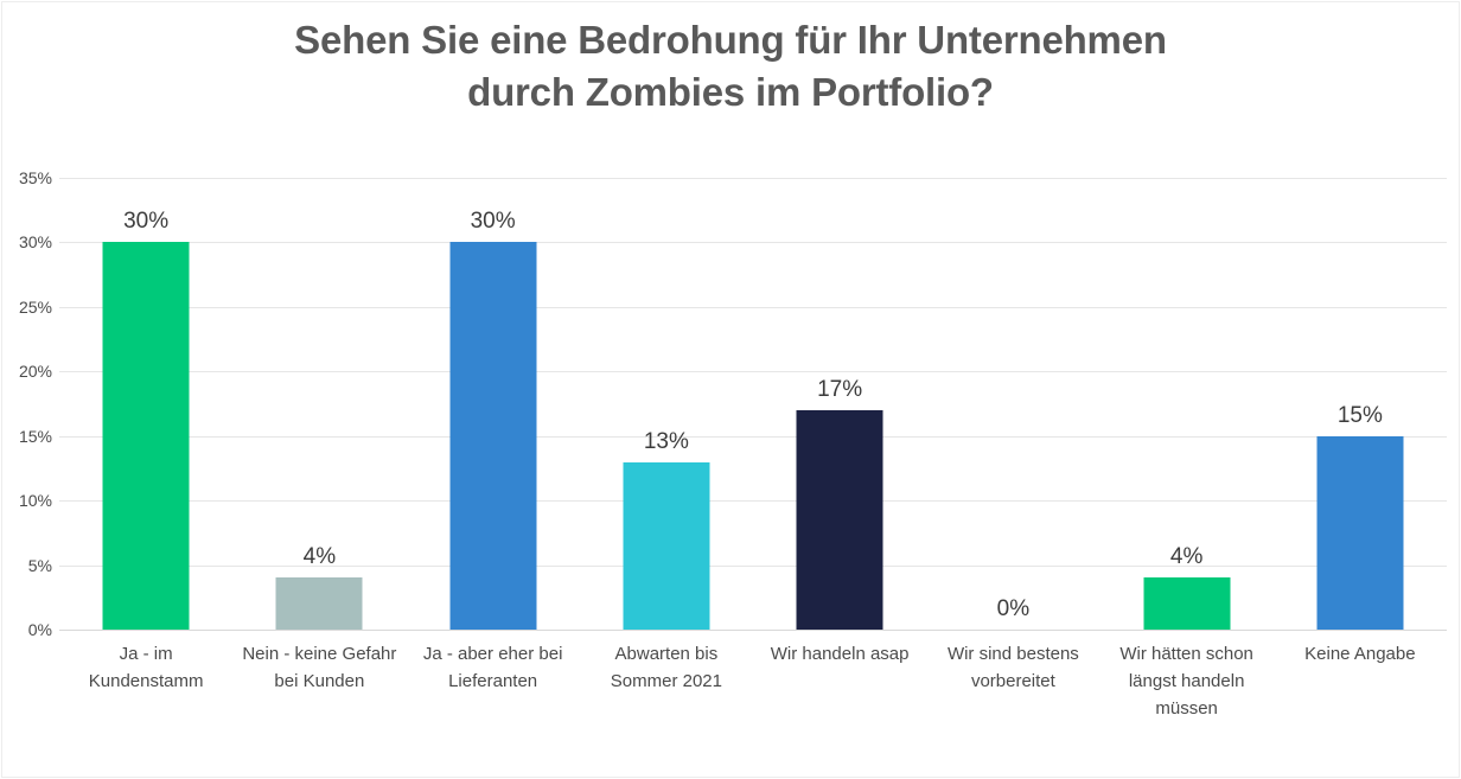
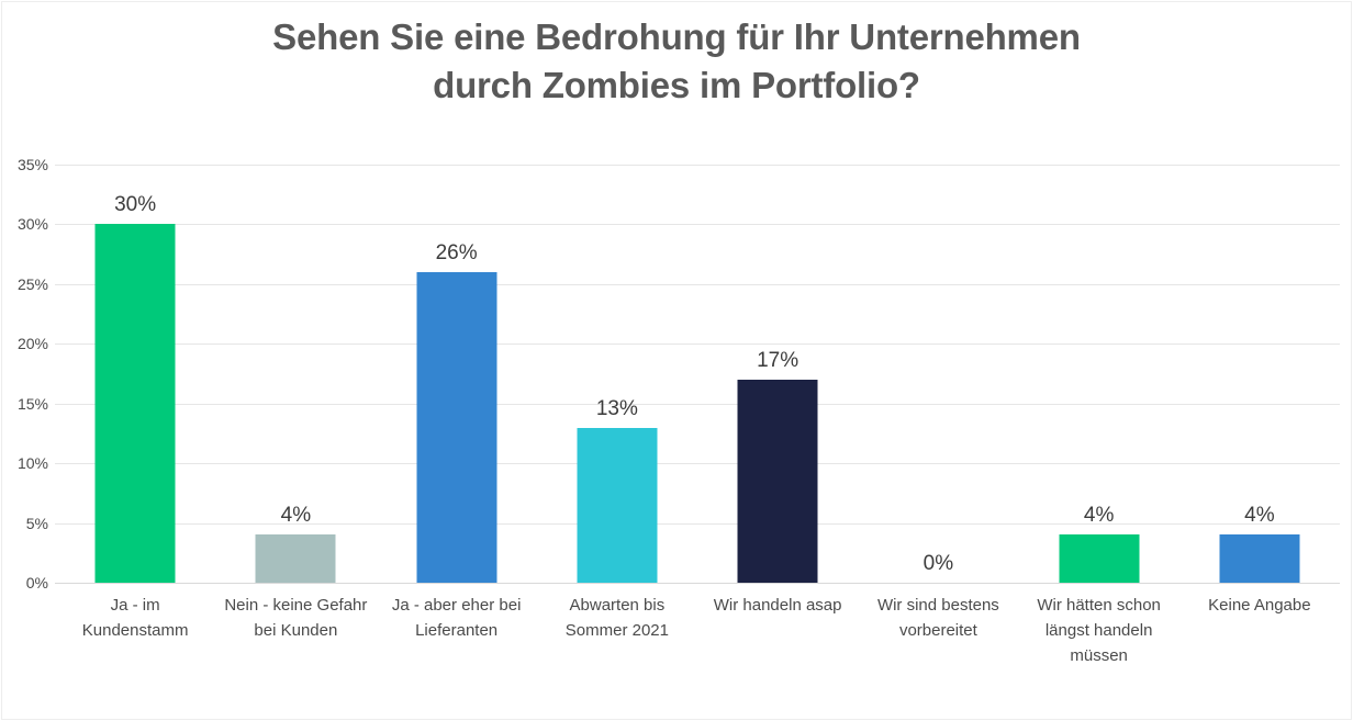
Ja - aber eher bei Lieferanten: 30% -> 26%
Keine Angabe: 15% -> 4%
